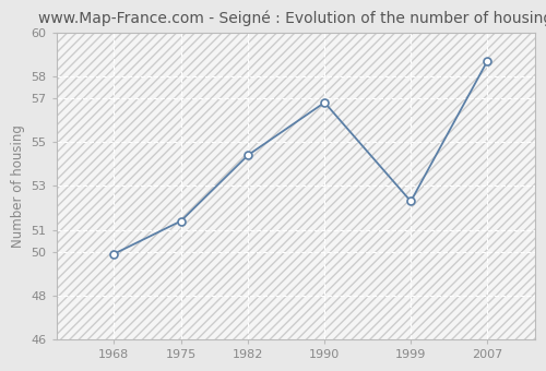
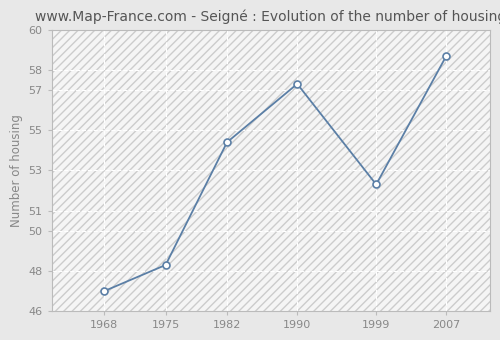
1968: 49.9 -> 47.0
1975: 51.4 -> 48.3
1990: 56.8 -> 57.3
